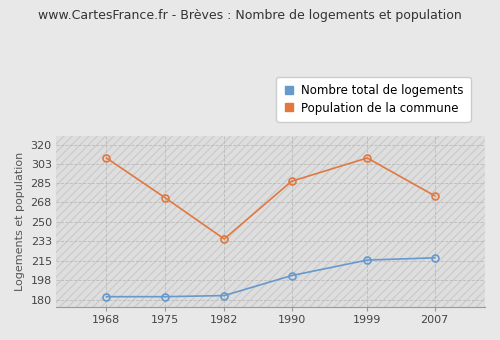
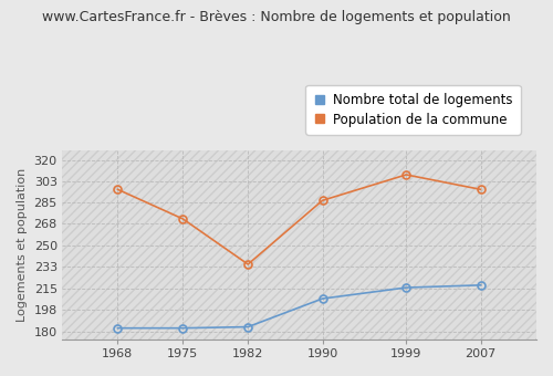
Population de la commune/1968: 308 -> 296
Nombre total de logements/1990: 202 -> 207
Population de la commune/2007: 274 -> 296
